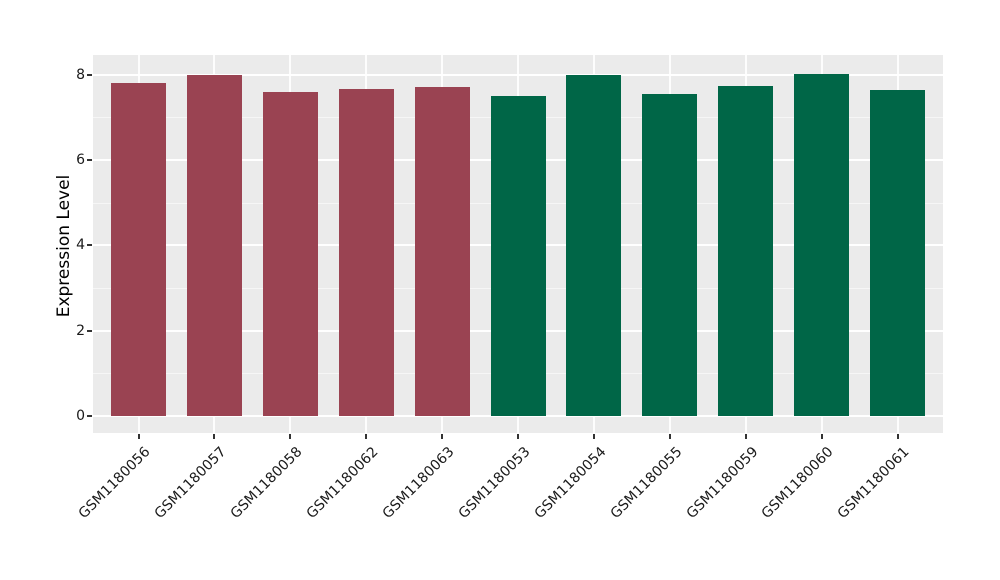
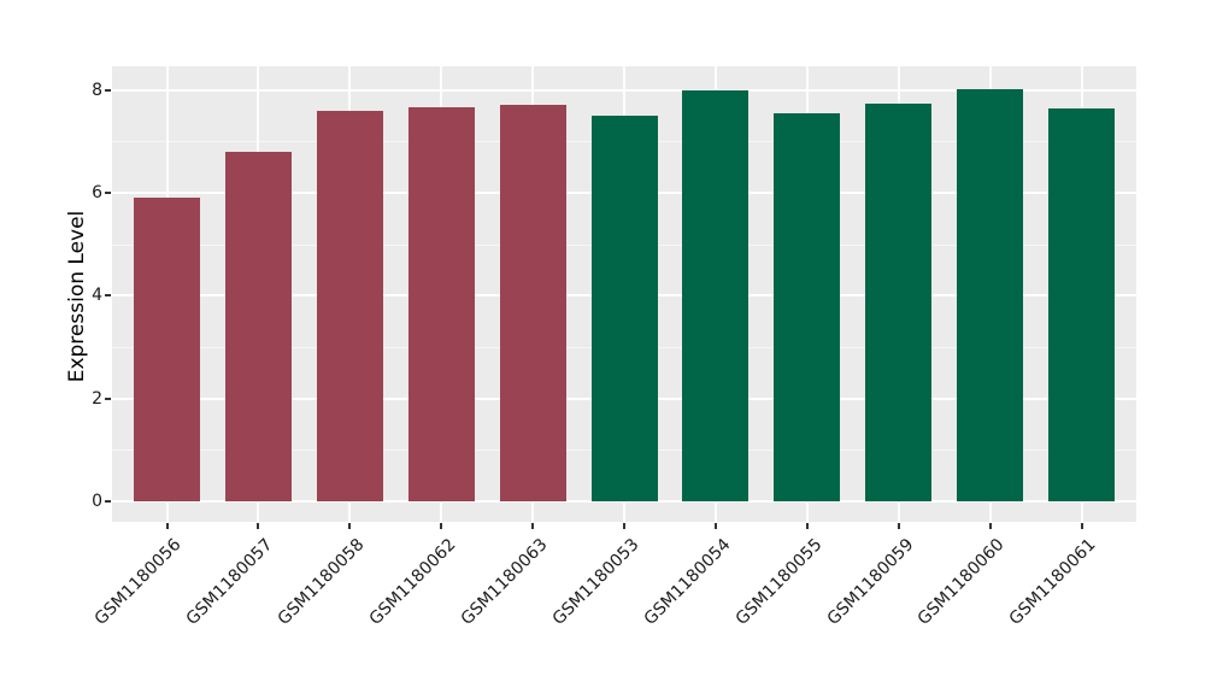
GSM1180056: 7.8 -> 5.9
GSM1180057: 8.0 -> 6.8
